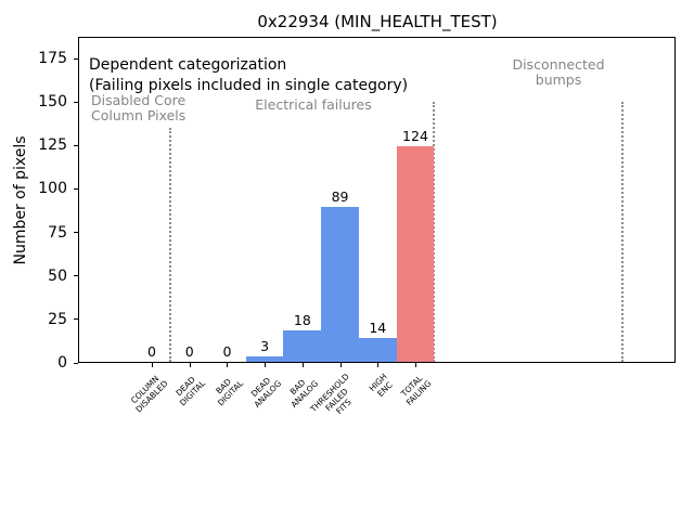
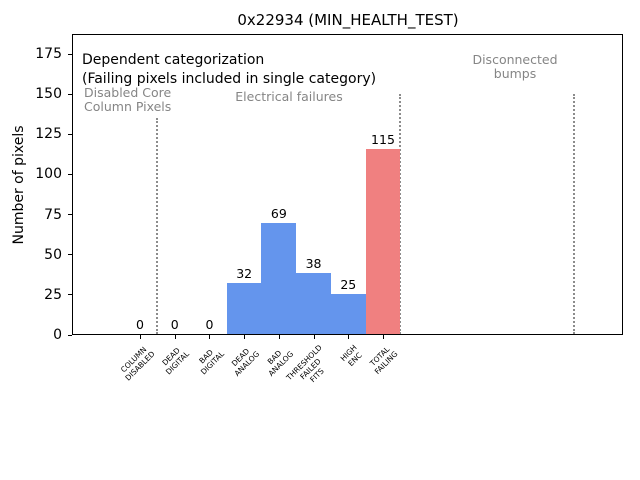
DEAD ANALOG: 3 -> 32
BAD ANALOG: 18 -> 69
THRESHOLD FAILED FITS: 89 -> 38
HIGH ENC: 14 -> 25
TOTAL FAILING: 124 -> 115
